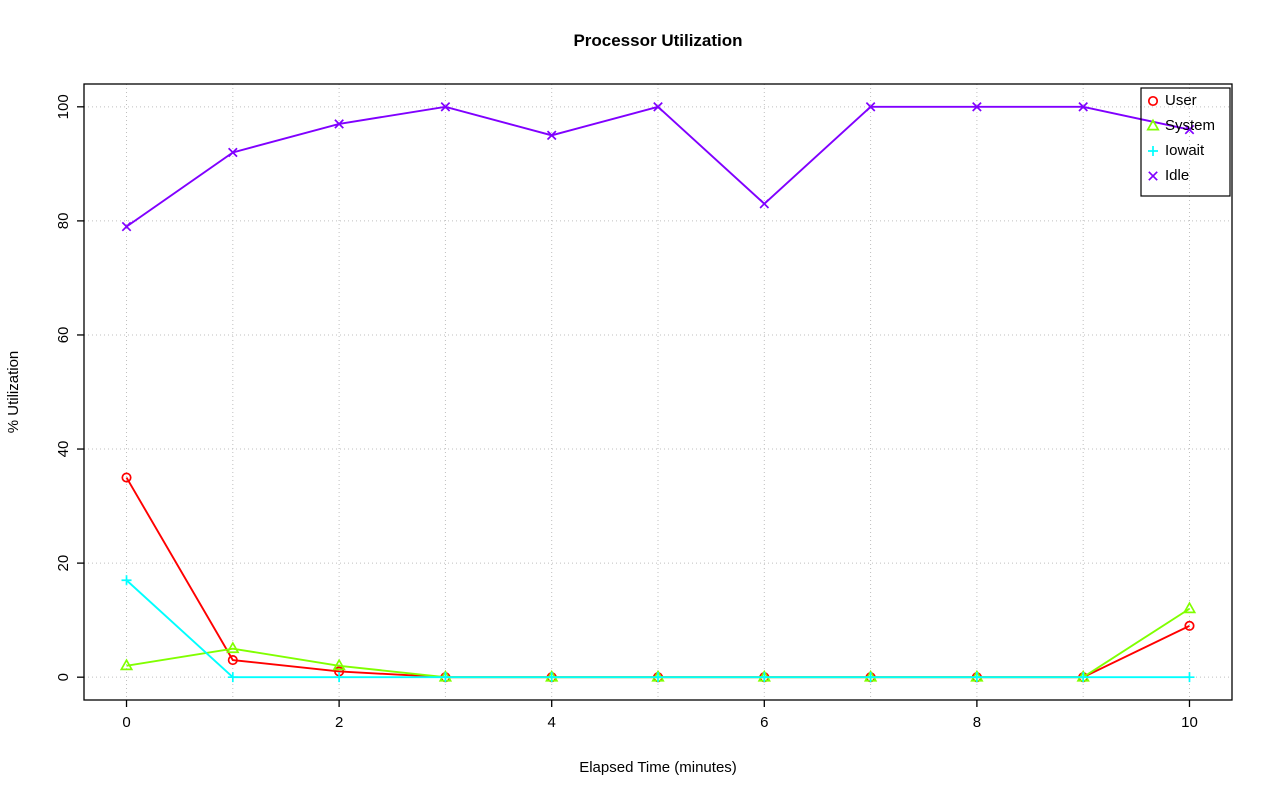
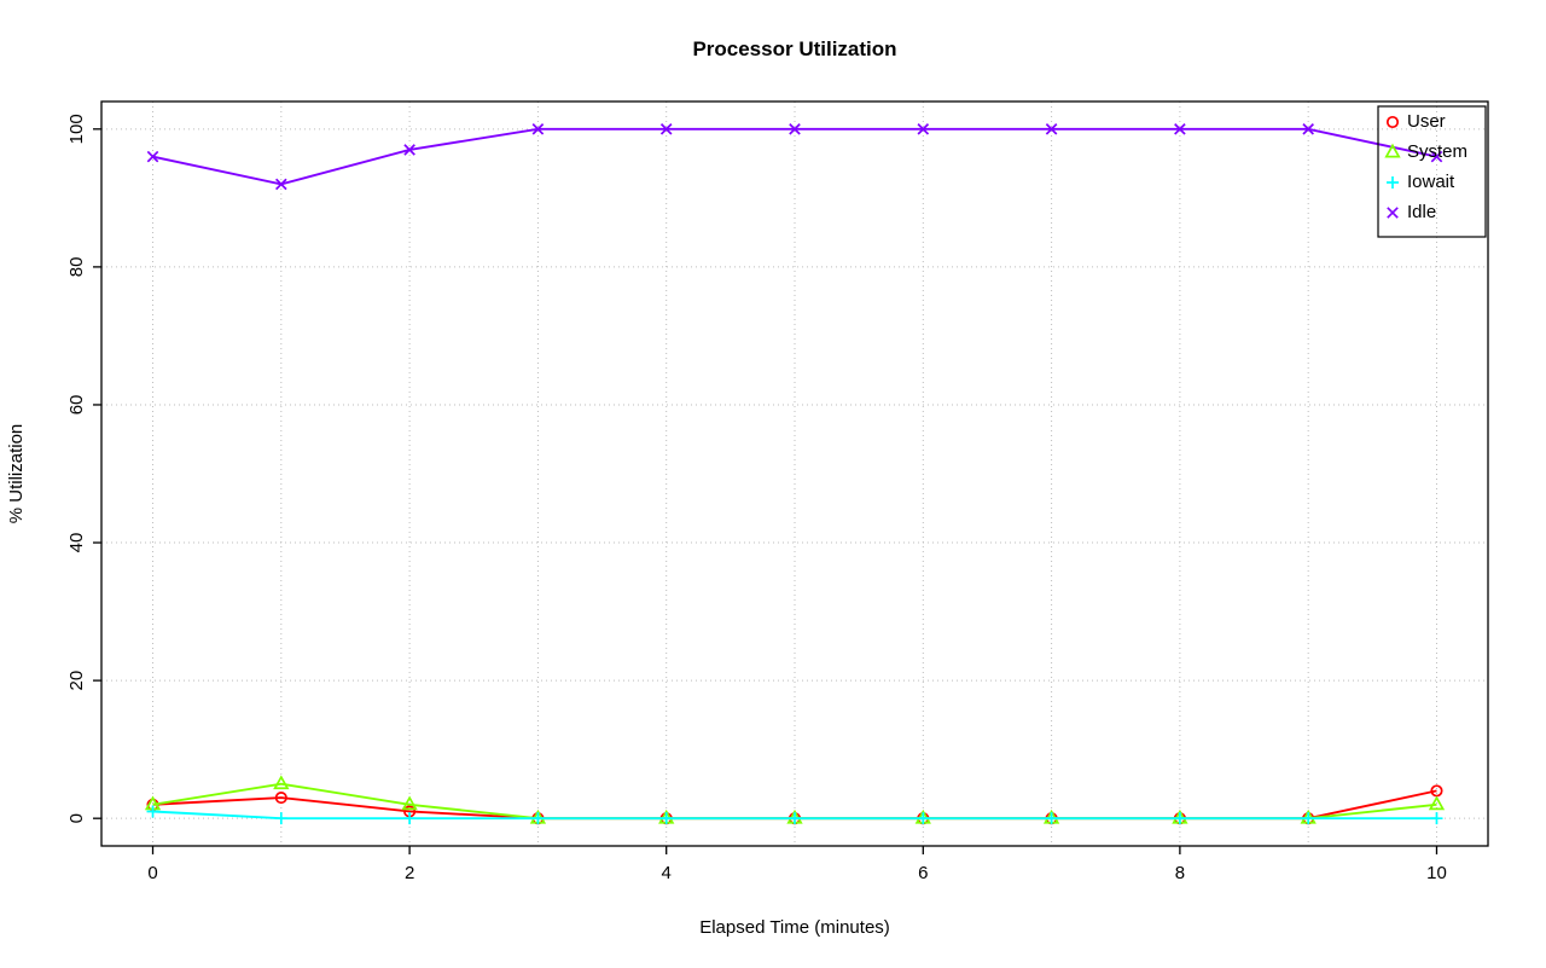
User/0: 35 -> 2
Iowait/0: 17 -> 1
Idle/0: 79 -> 96
Idle/4: 95 -> 100
Idle/6: 83 -> 100
User/10: 9 -> 4
System/10: 12 -> 2
